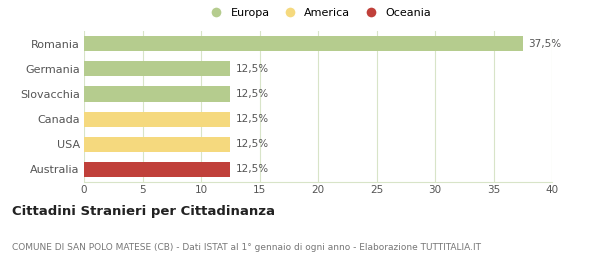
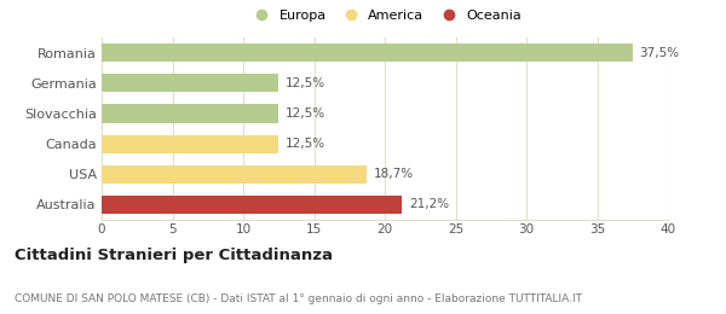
USA: 12,5% -> 18,7%
Australia: 12,5% -> 21,2%
